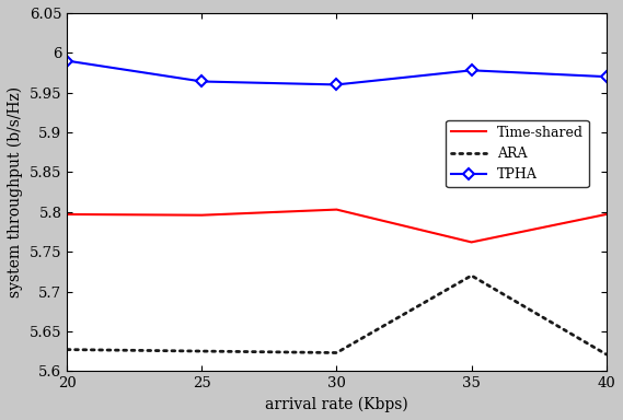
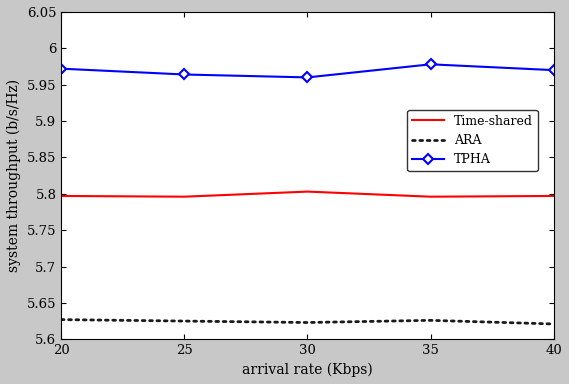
TPHA/20: 5.990 -> 5.972
Time-shared/35: 5.762 -> 5.796
ARA/35: 5.720 -> 5.626
